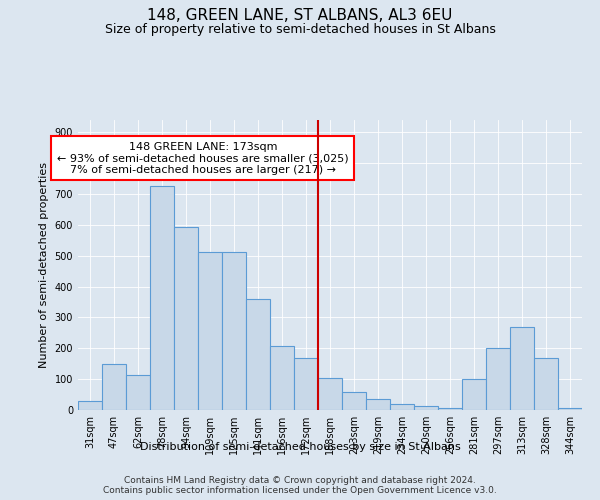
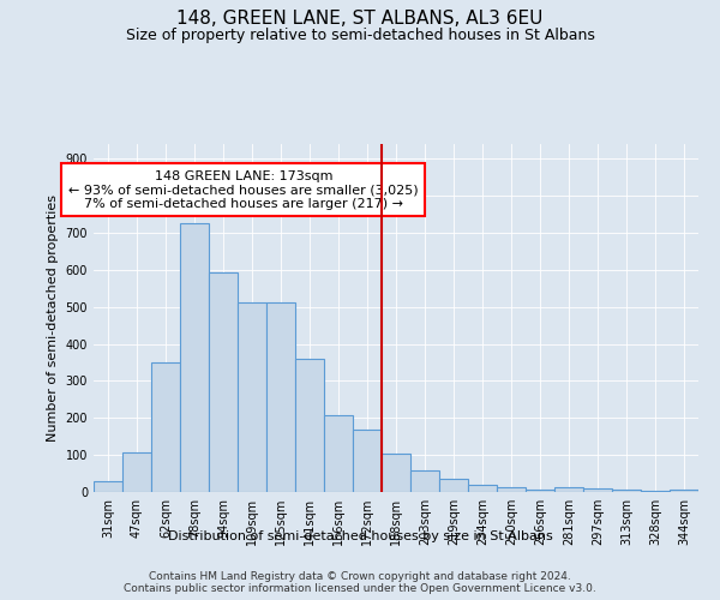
47sqm: 150 -> 108
62sqm: 115 -> 350
281sqm: 100 -> 12
297sqm: 200 -> 11
313sqm: 270 -> 5
328sqm: 170 -> 3
